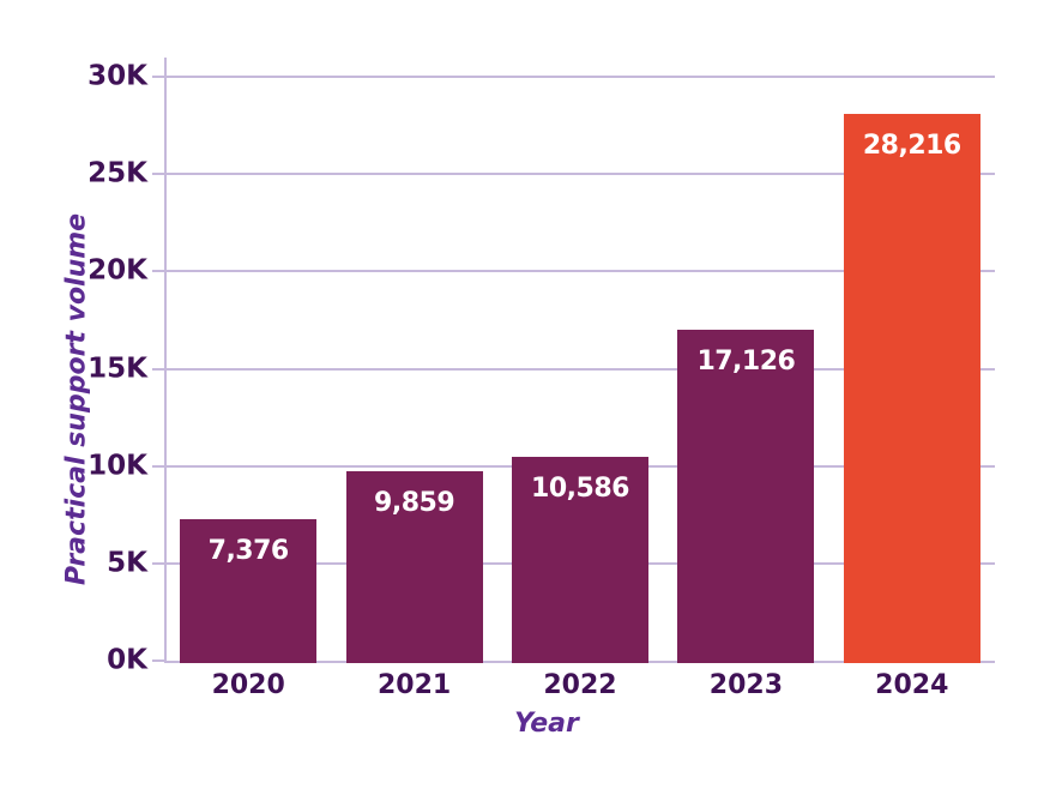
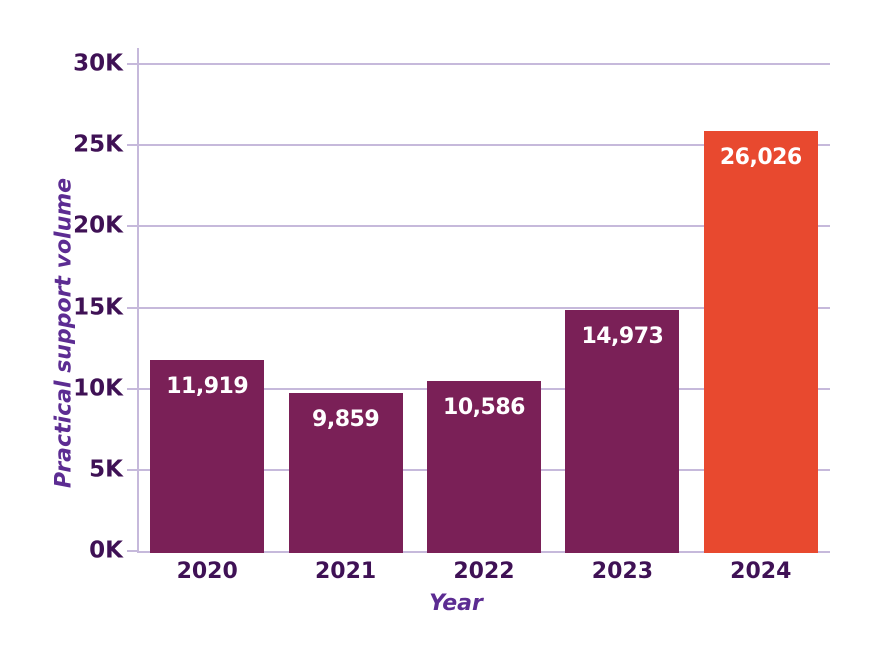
2020: 7,376 -> 11,919
2023: 17,126 -> 14,973
2024: 28,216 -> 26,026
